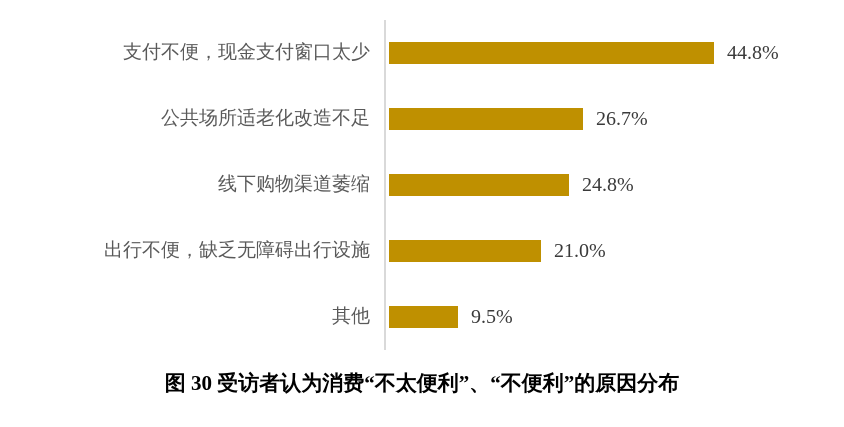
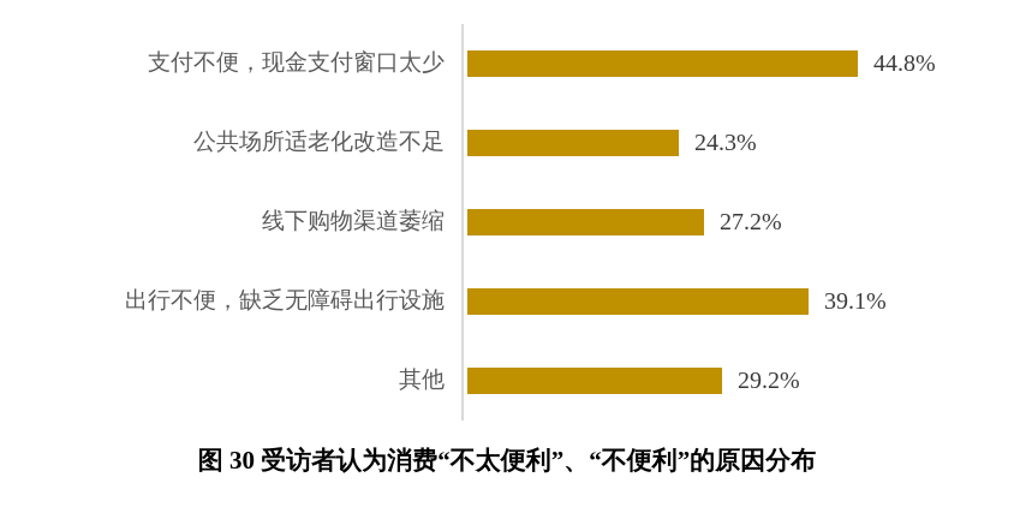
公共场所适老化改造不足: 26.7% -> 24.3%
线下购物渠道萎缩: 24.8% -> 27.2%
出行不便，缺乏无障碍出行设施: 21.0% -> 39.1%
其他: 9.5% -> 29.2%
